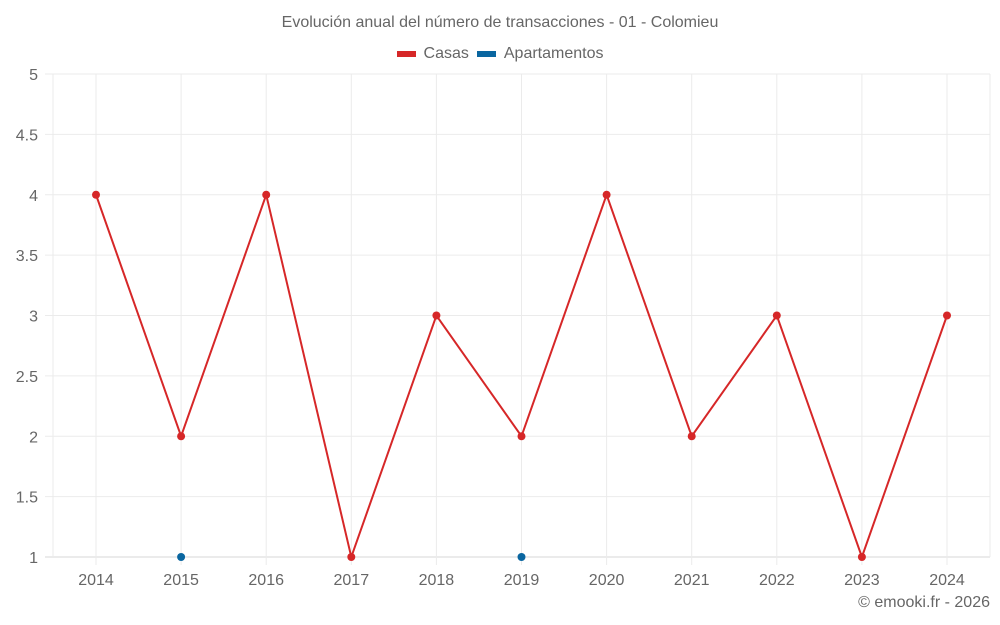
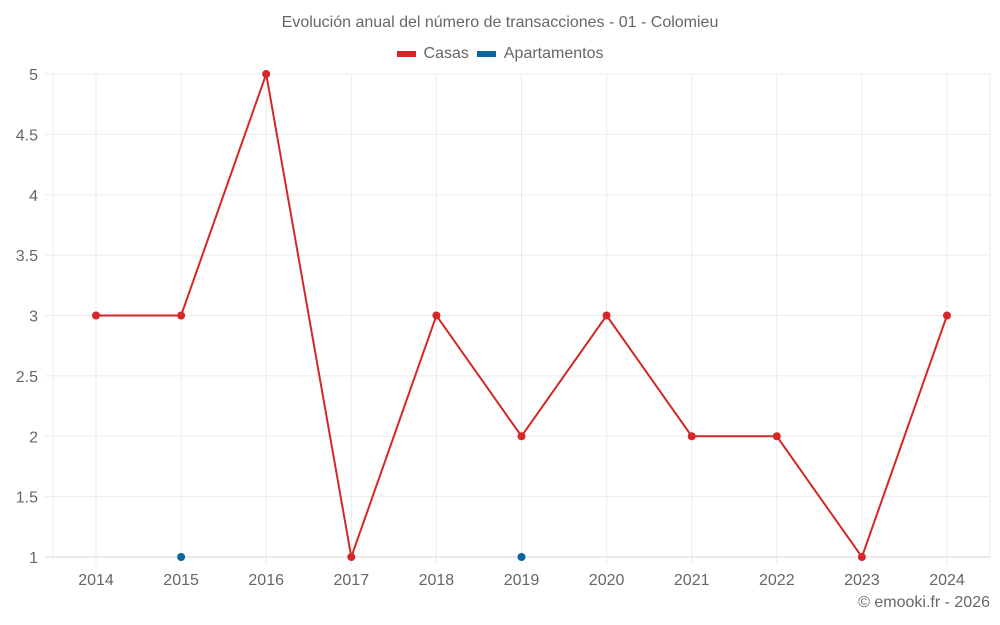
Casas/2014: 4 -> 3
Casas/2015: 2 -> 3
Casas/2016: 4 -> 5
Casas/2020: 4 -> 3
Casas/2022: 3 -> 2
